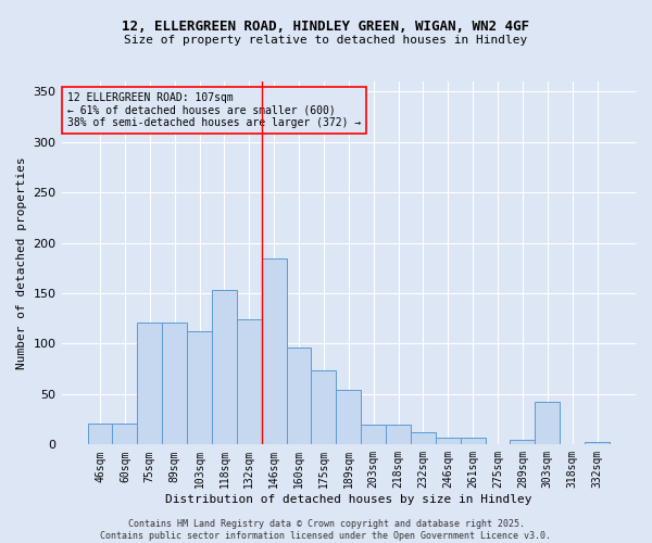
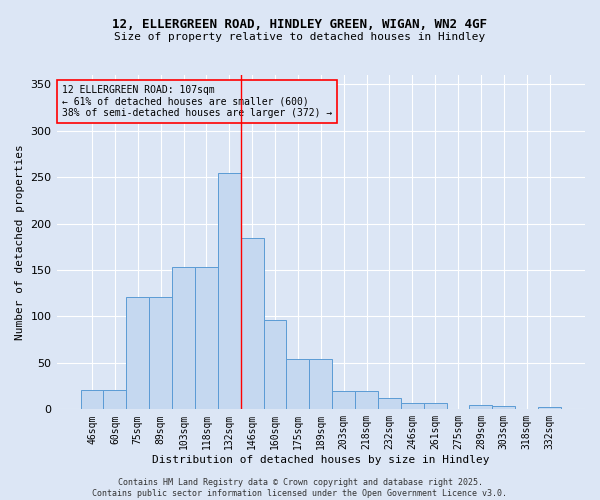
103sqm: 112 -> 153
132sqm: 124 -> 255
175sqm: 74 -> 54
303sqm: 42 -> 4
